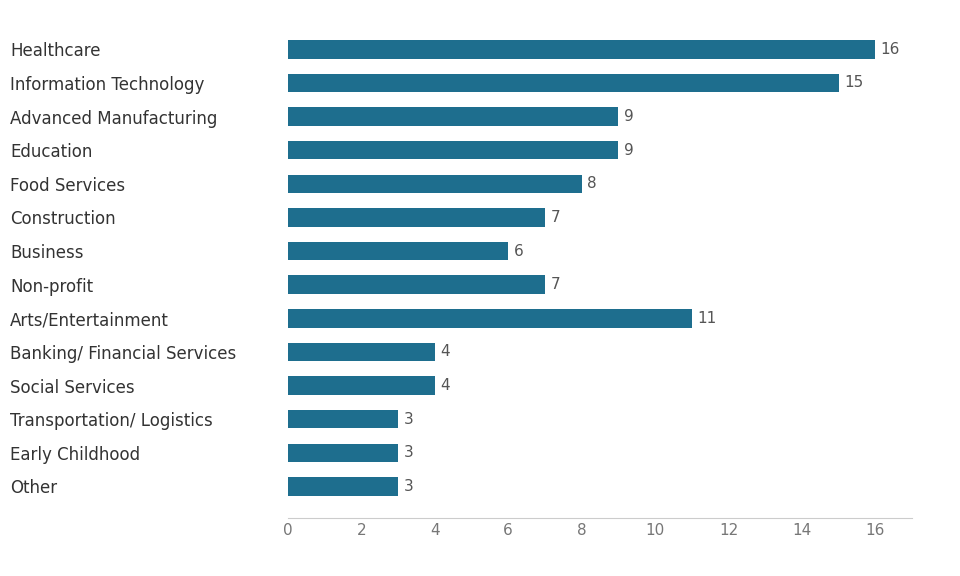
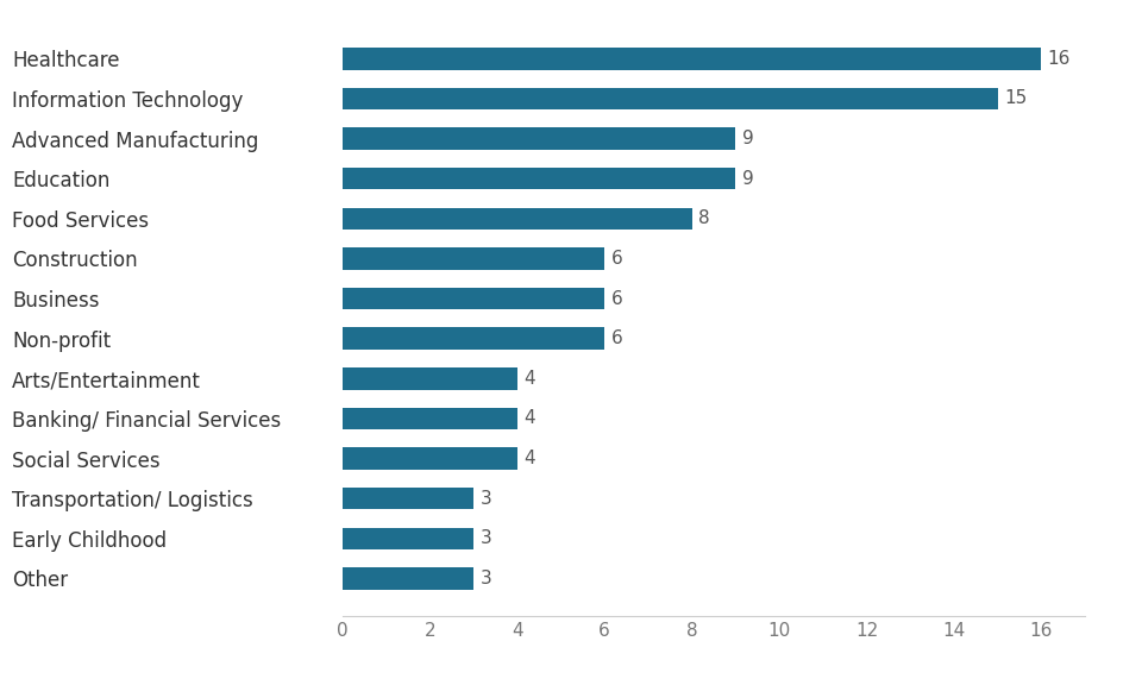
Construction: 7 -> 6
Non-profit: 7 -> 6
Arts/Entertainment: 11 -> 4
